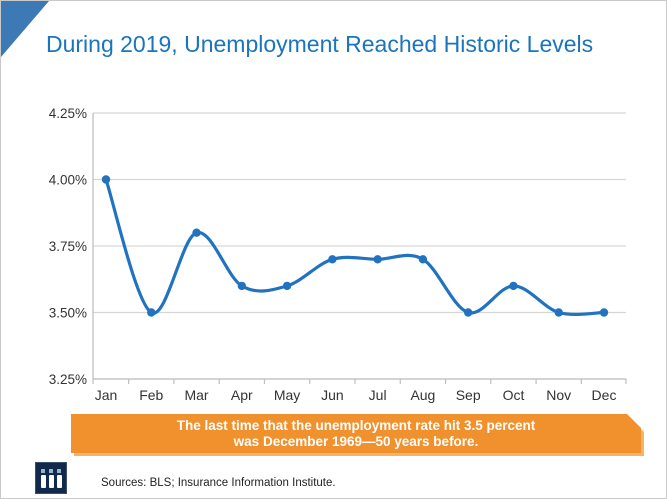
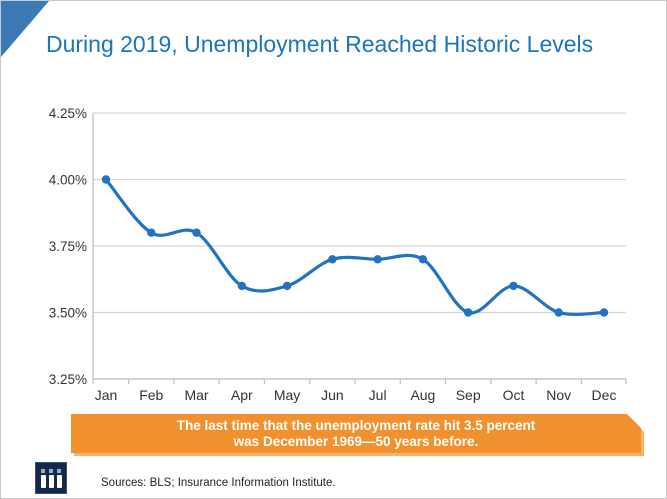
Feb: 3.5% -> 3.8%
